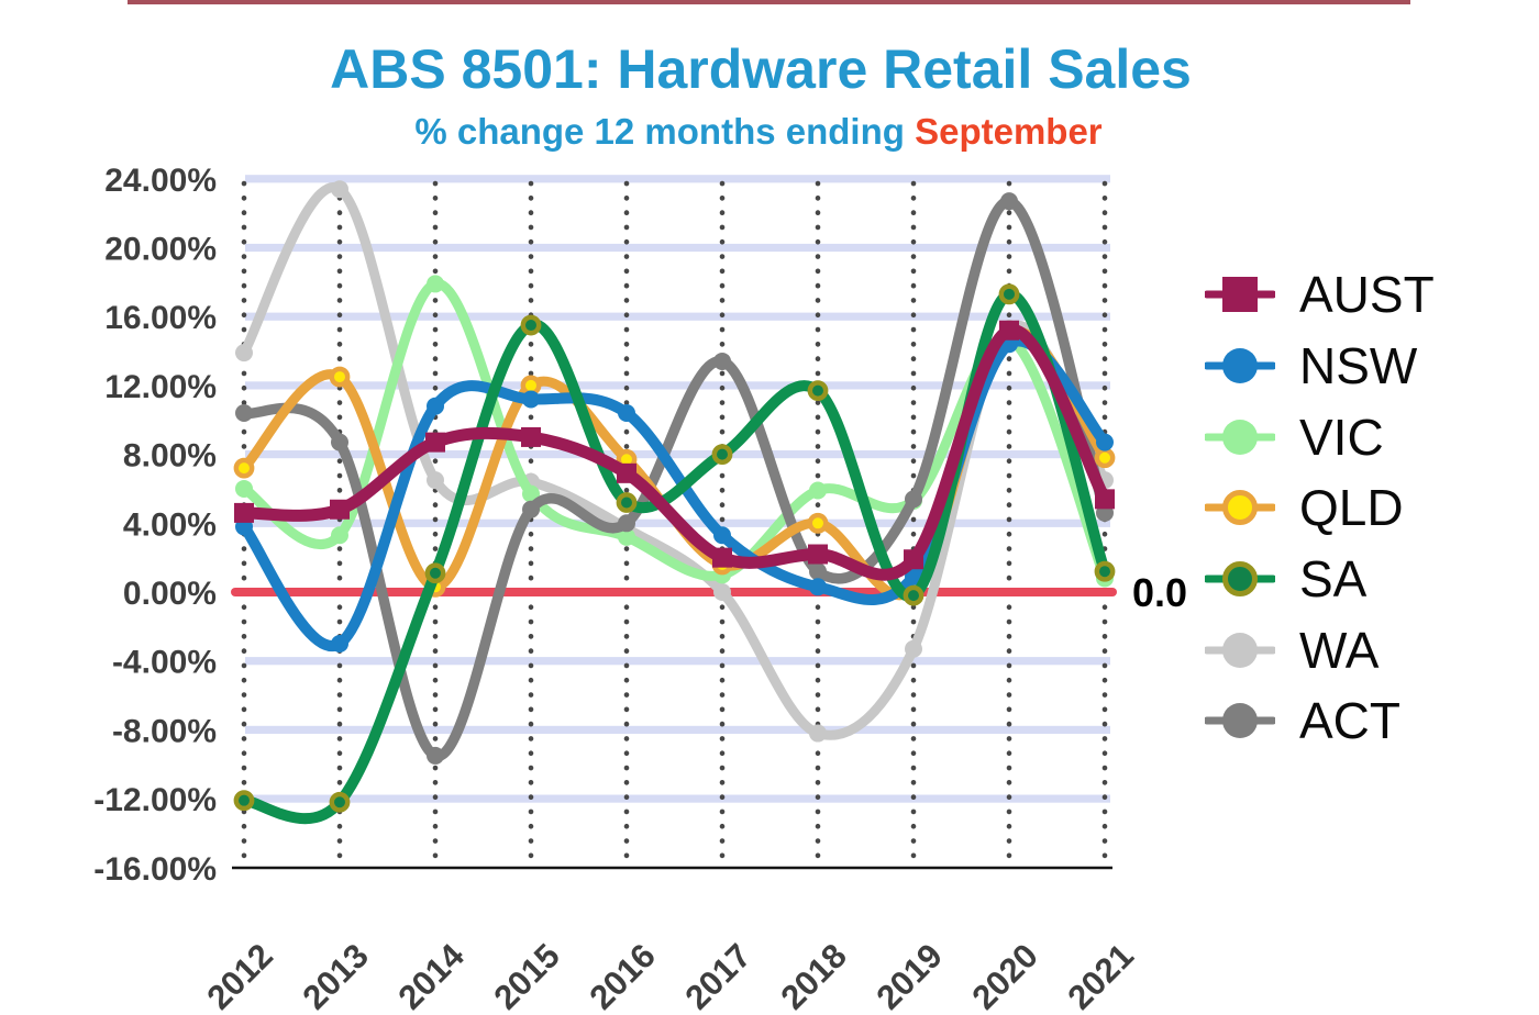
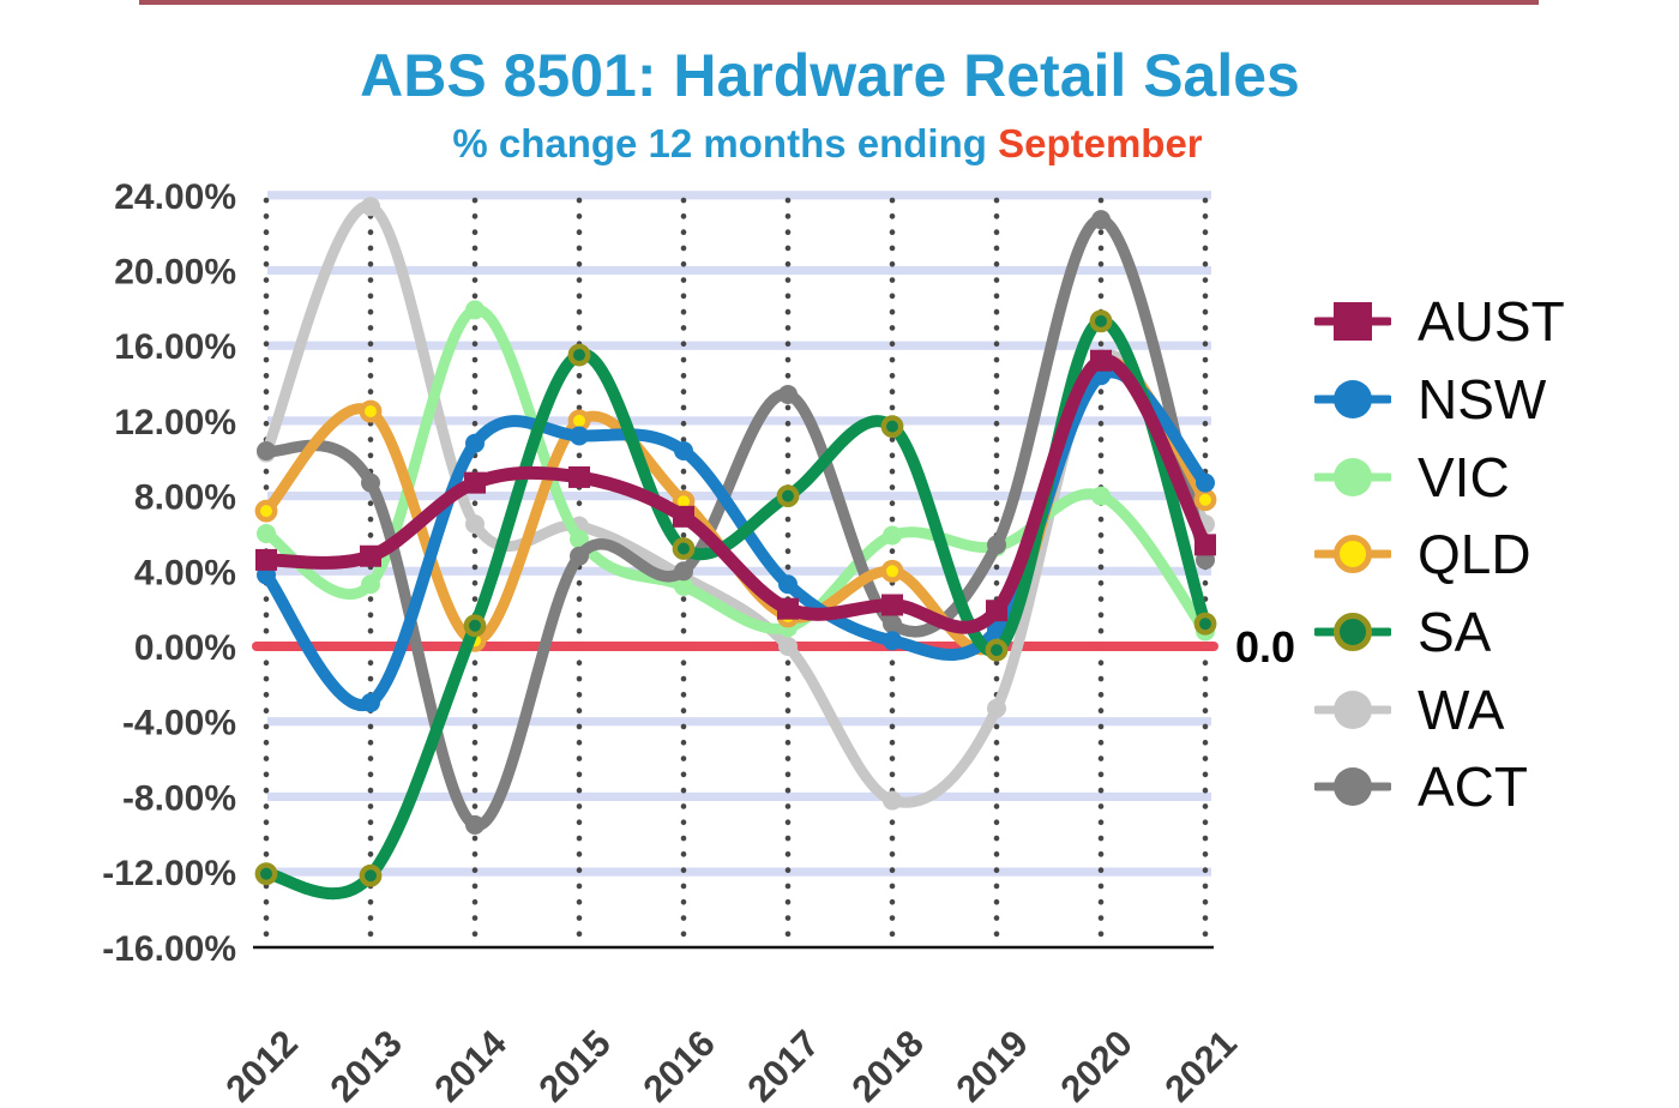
WA/2012: 13.9% -> 10.3%
VIC/2020: 14.7% -> 8.0%
